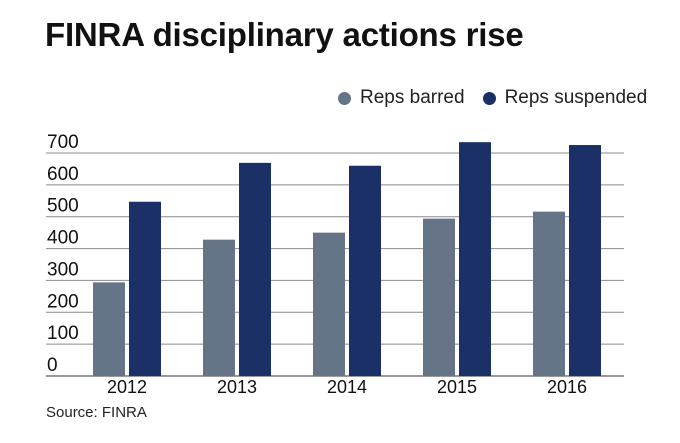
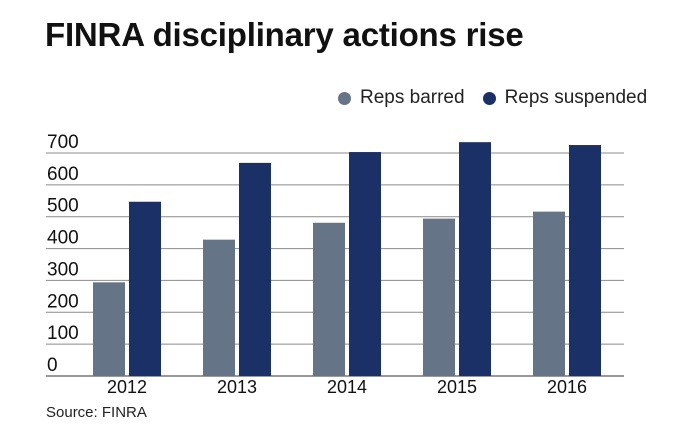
Reps barred/2014: 450 -> 480
Reps suspended/2014: 660 -> 700
